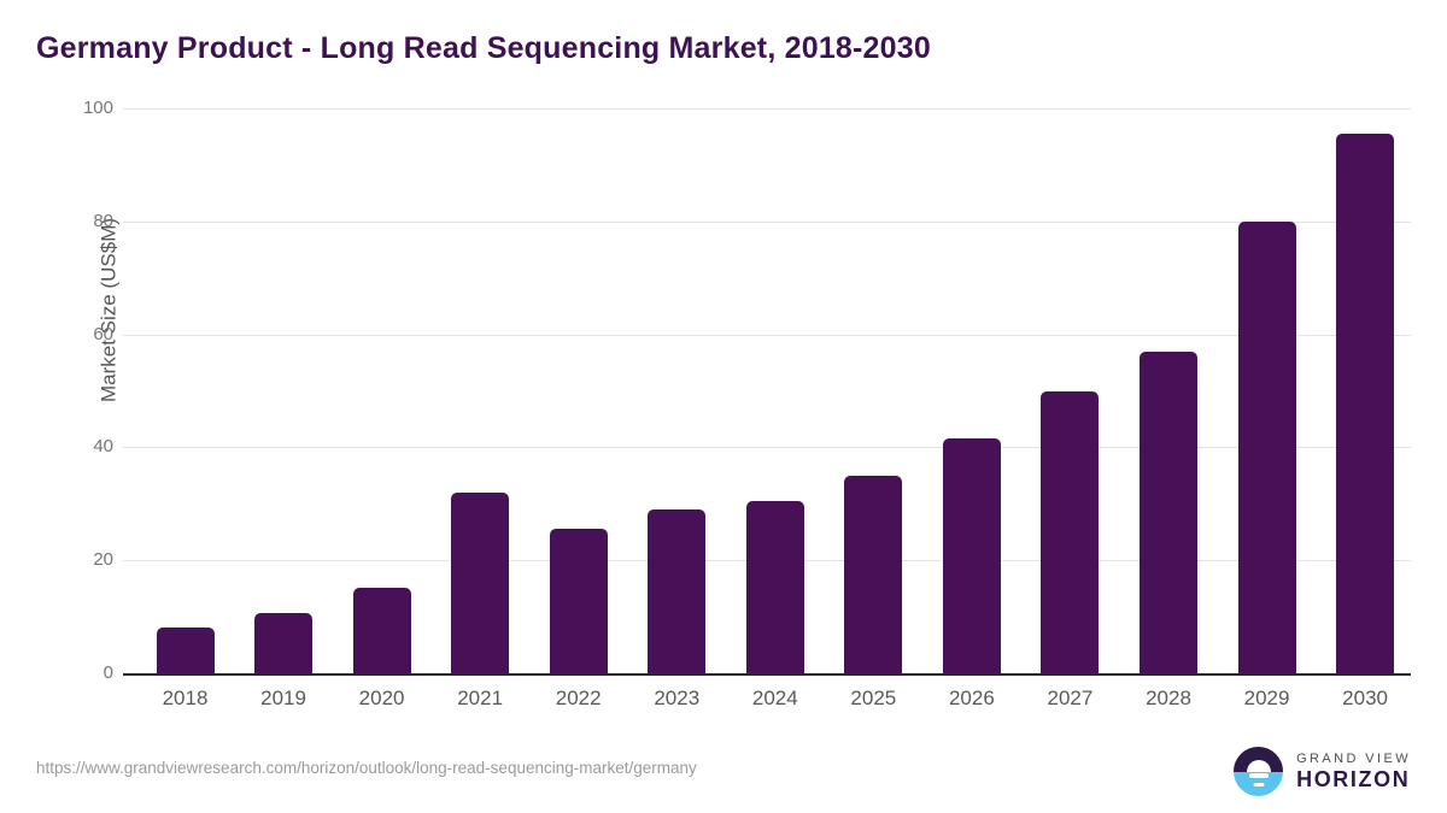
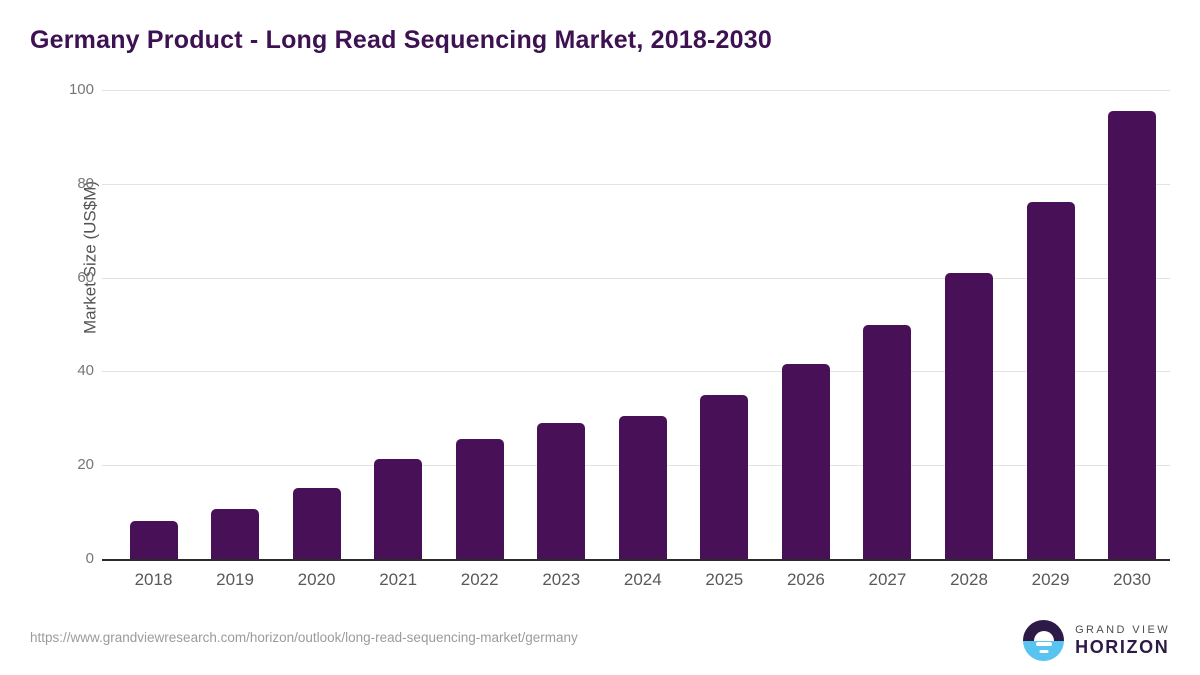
2021: 32 -> 21
2028: 57 -> 61
2029: 80 -> 76
